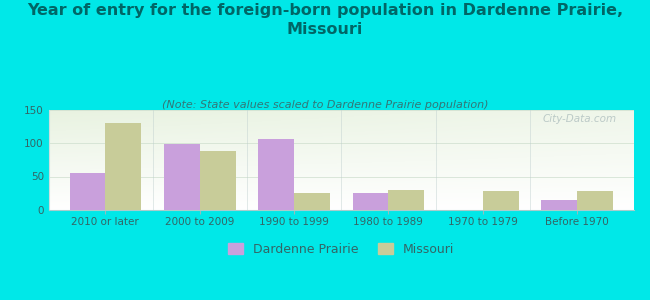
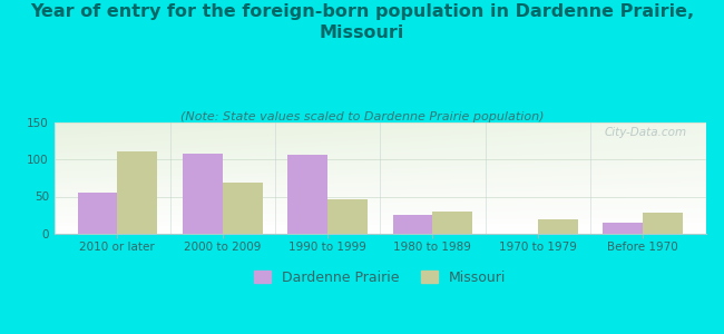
Missouri/2010 or later: 130 -> 110
Dardenne Prairie/2000 to 2009: 98 -> 108
Missouri/2000 to 2009: 88 -> 69
Missouri/1990 to 1999: 26 -> 46
Missouri/1970 to 1979: 28 -> 20
